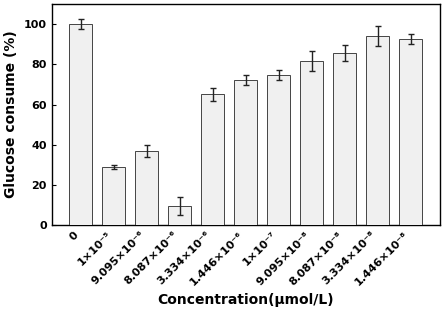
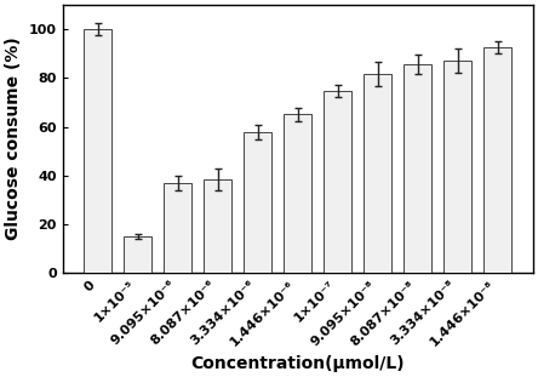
1×10⁻⁵: 29.0 -> 15.0
8.087×10⁻⁶: 9.5 -> 38.5
3.334×10⁻⁶: 65.0 -> 58.0
1.446×10⁻⁶: 72.0 -> 65.0
3.334×10⁻⁸: 94.0 -> 87.0
